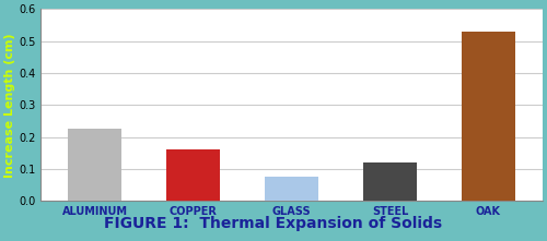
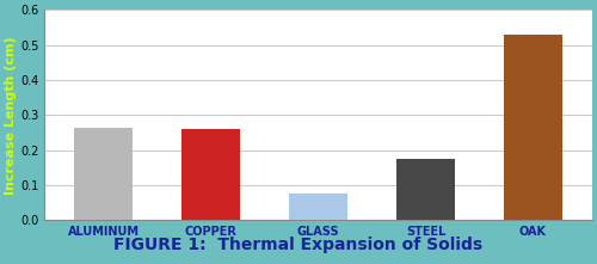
ALUMINUM: 0.225 -> 0.265
COPPER: 0.160 -> 0.260
STEEL: 0.120 -> 0.175
